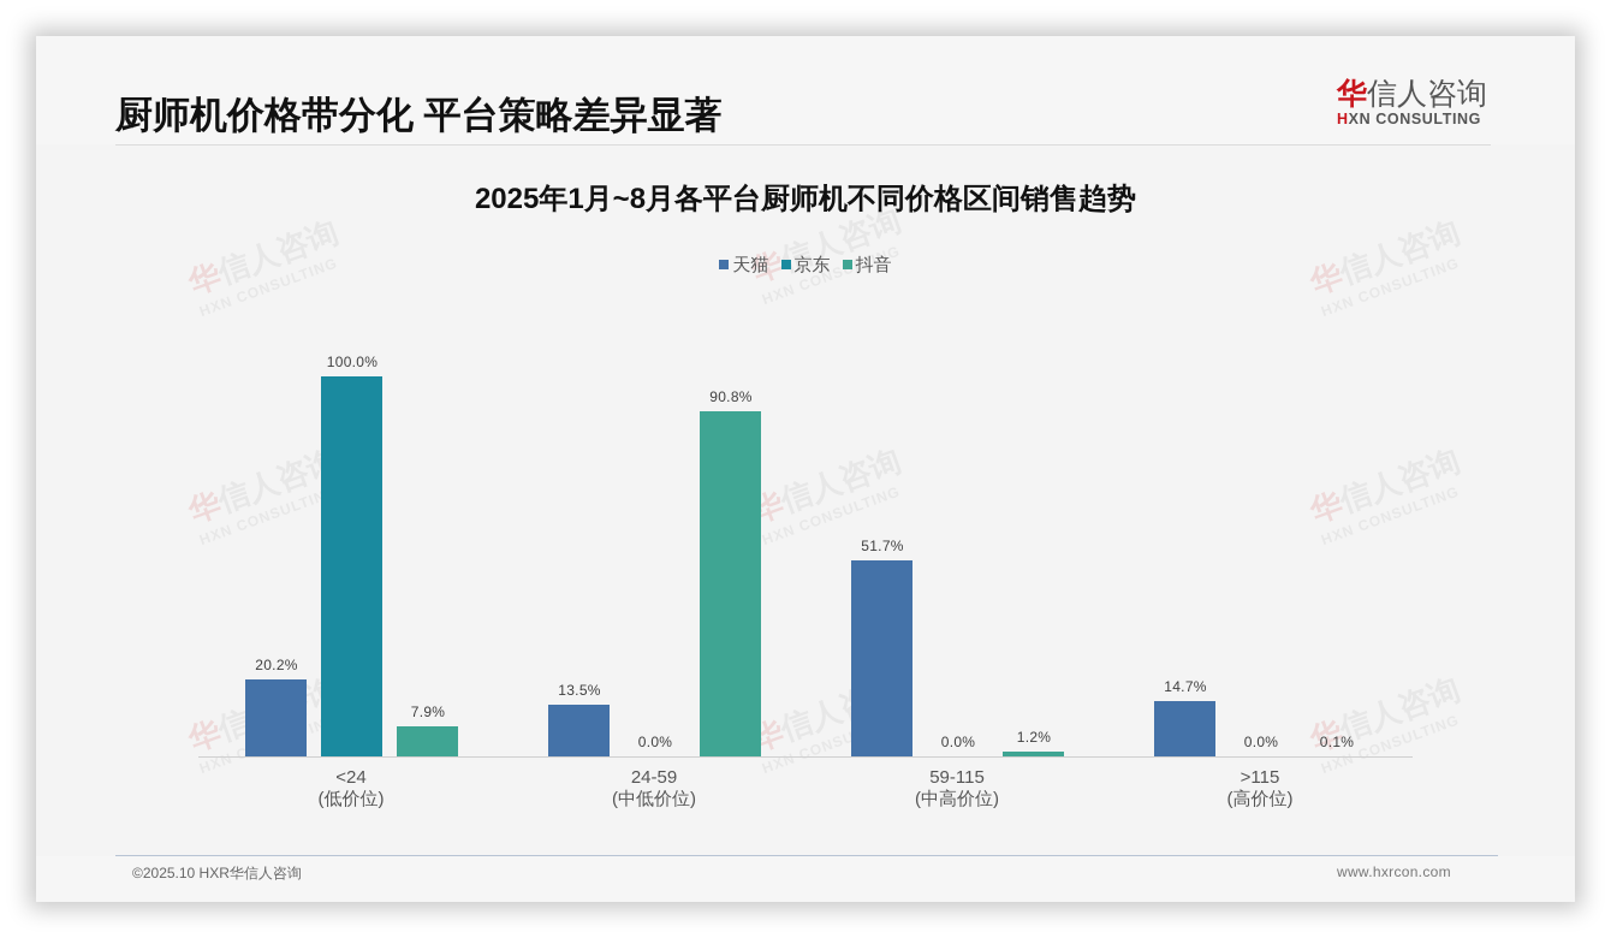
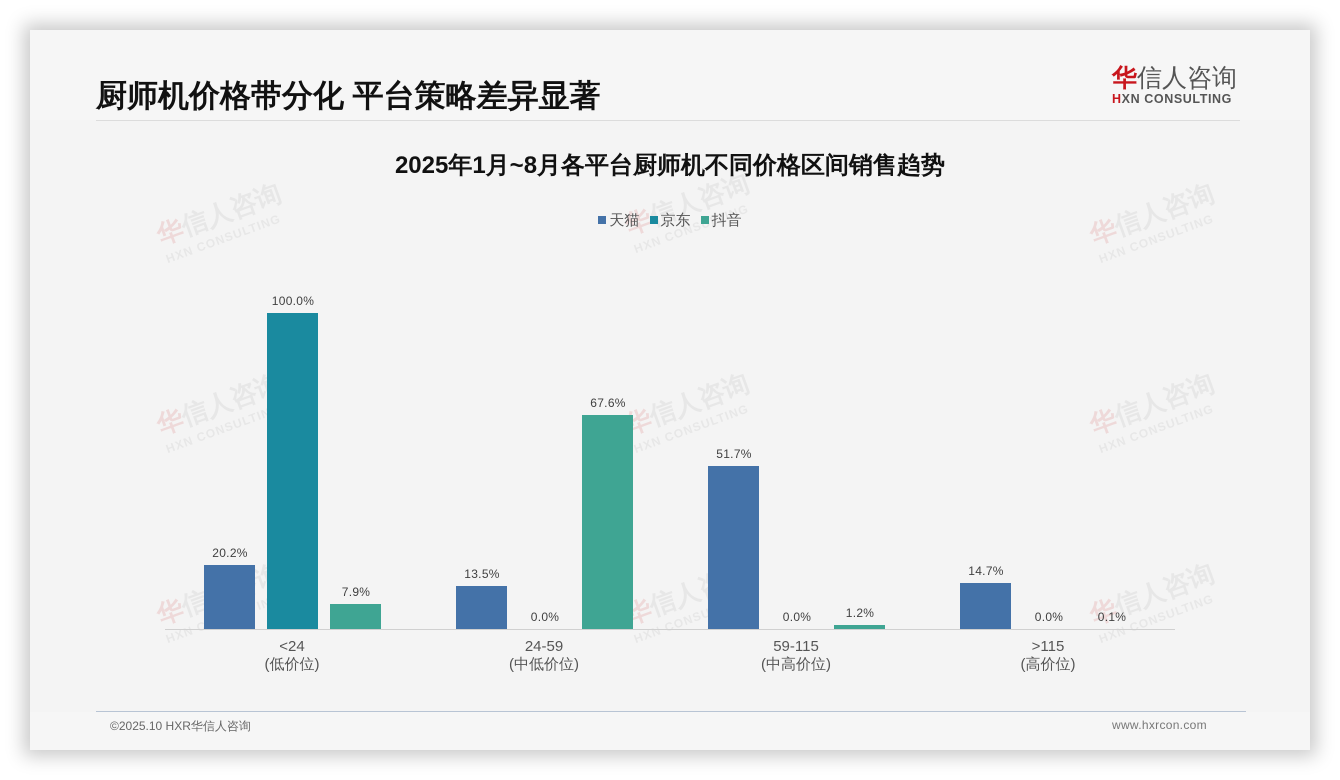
抖音/24-59 (中低价位): 90.8% -> 67.6%
